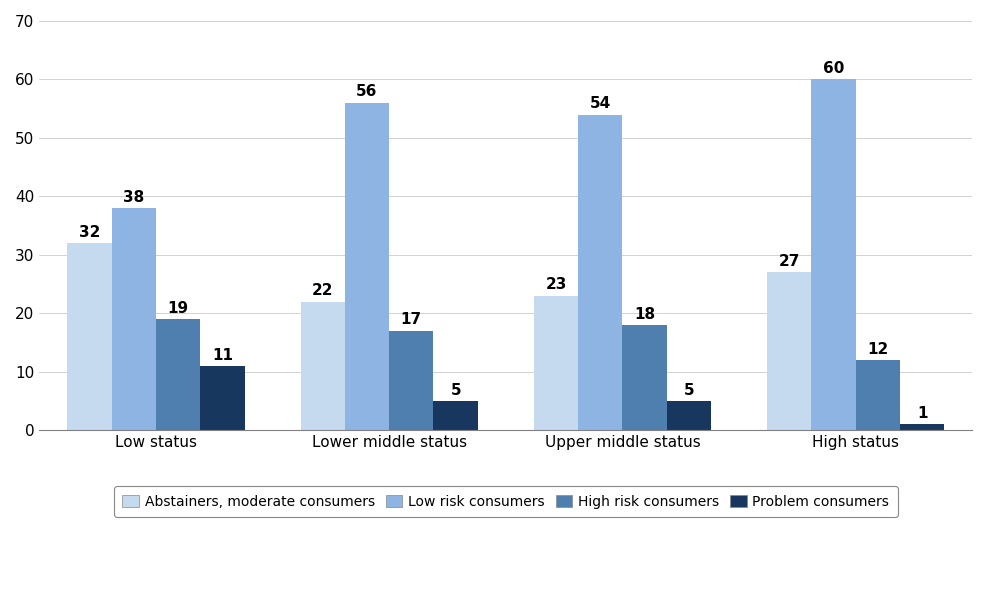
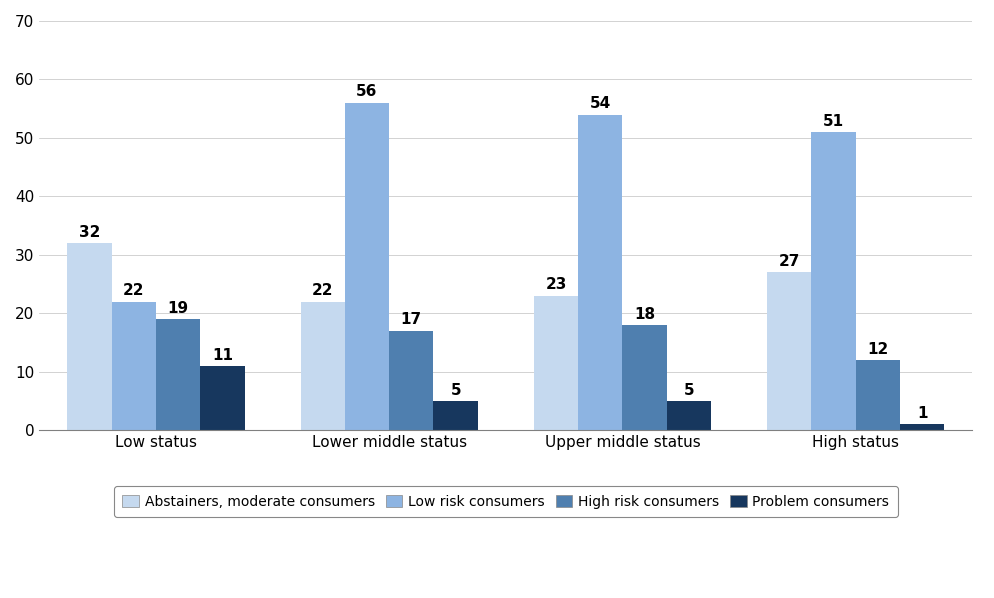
Low risk consumers/Low status: 38 -> 22
Low risk consumers/High status: 60 -> 51
